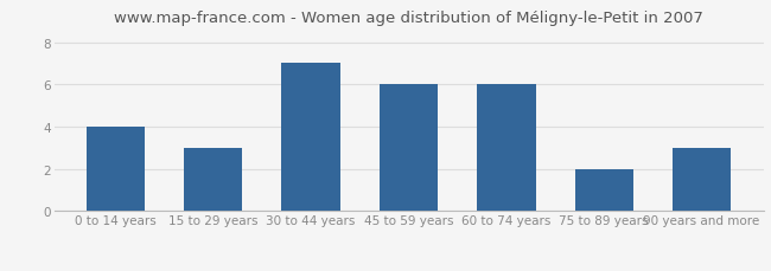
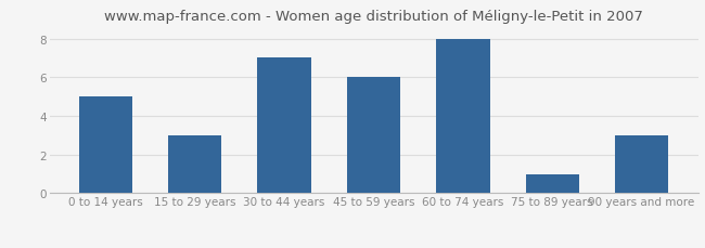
0 to 14 years: 4 -> 5
60 to 74 years: 6 -> 8
75 to 89 years: 2 -> 1
